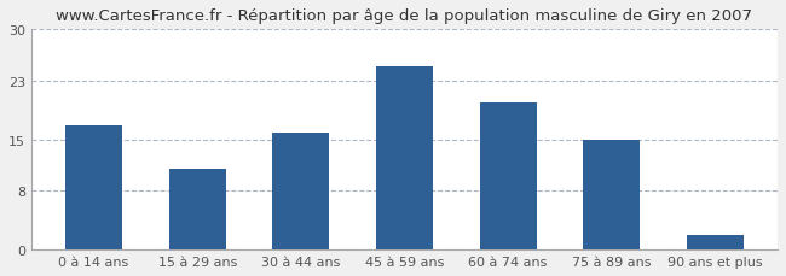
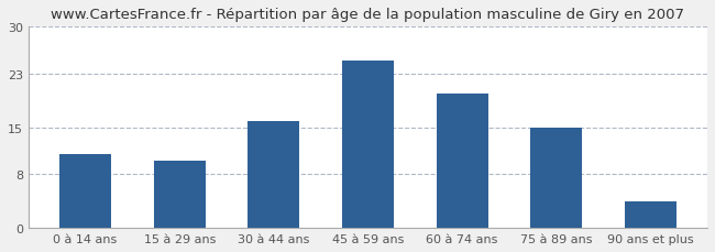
0 à 14 ans: 17 -> 11
15 à 29 ans: 11 -> 10
90 ans et plus: 2 -> 4
